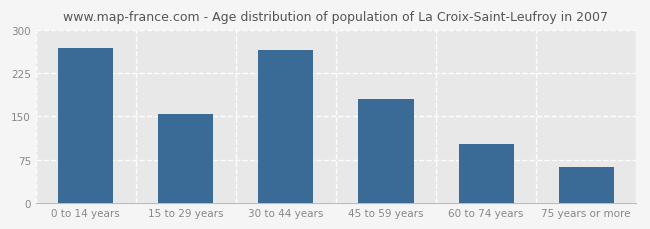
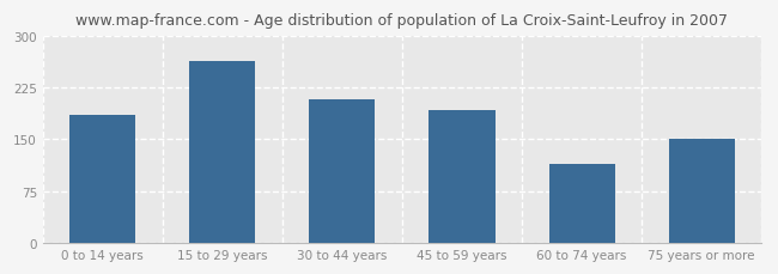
0 to 14 years: 268 -> 186
15 to 29 years: 155 -> 264
30 to 44 years: 265 -> 208
45 to 59 years: 180 -> 192
60 to 74 years: 103 -> 114
75 years or more: 62 -> 150
